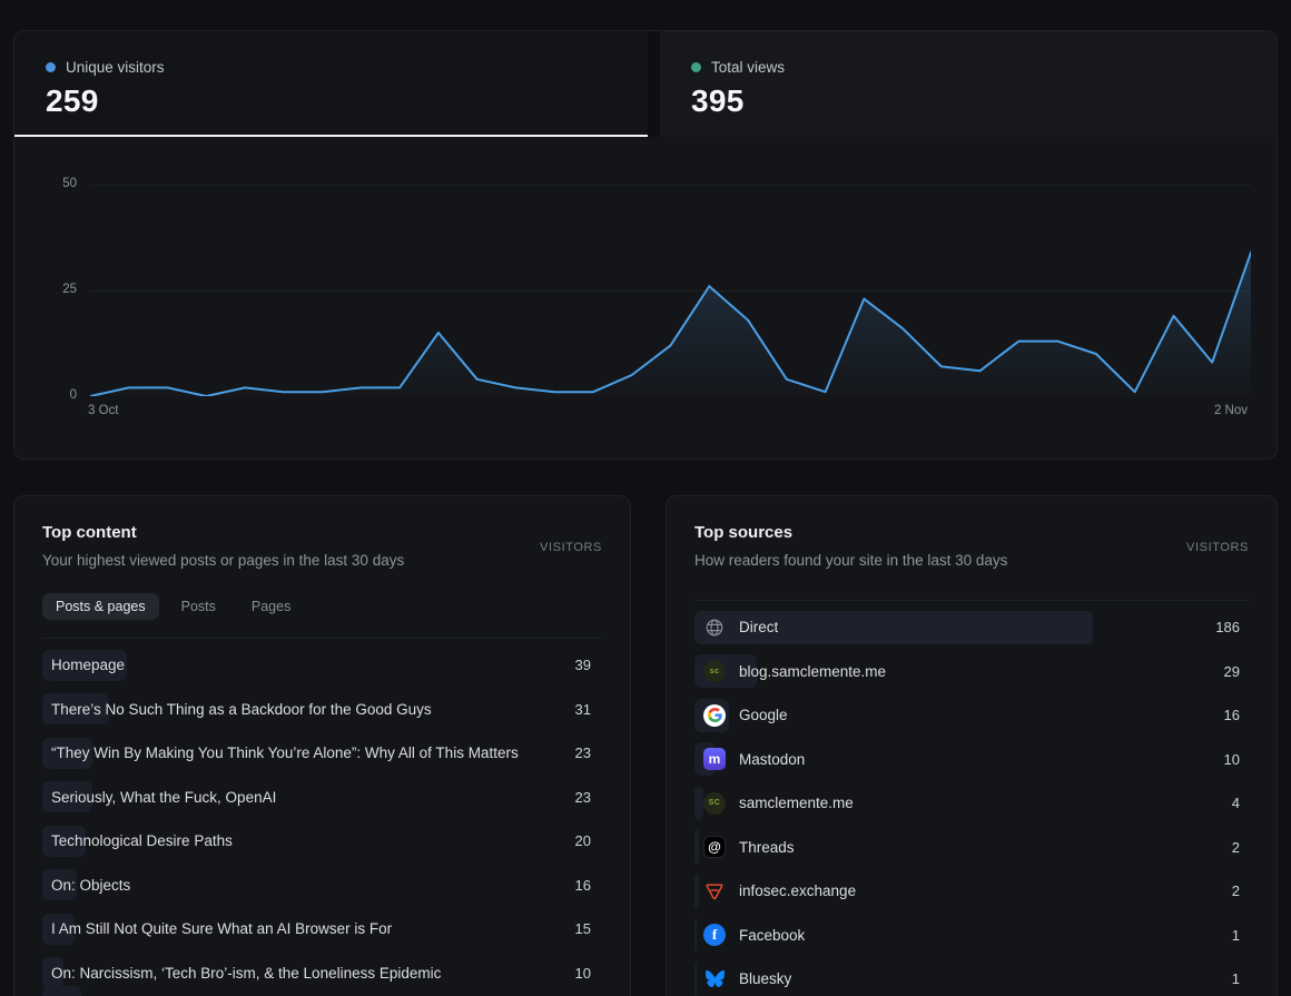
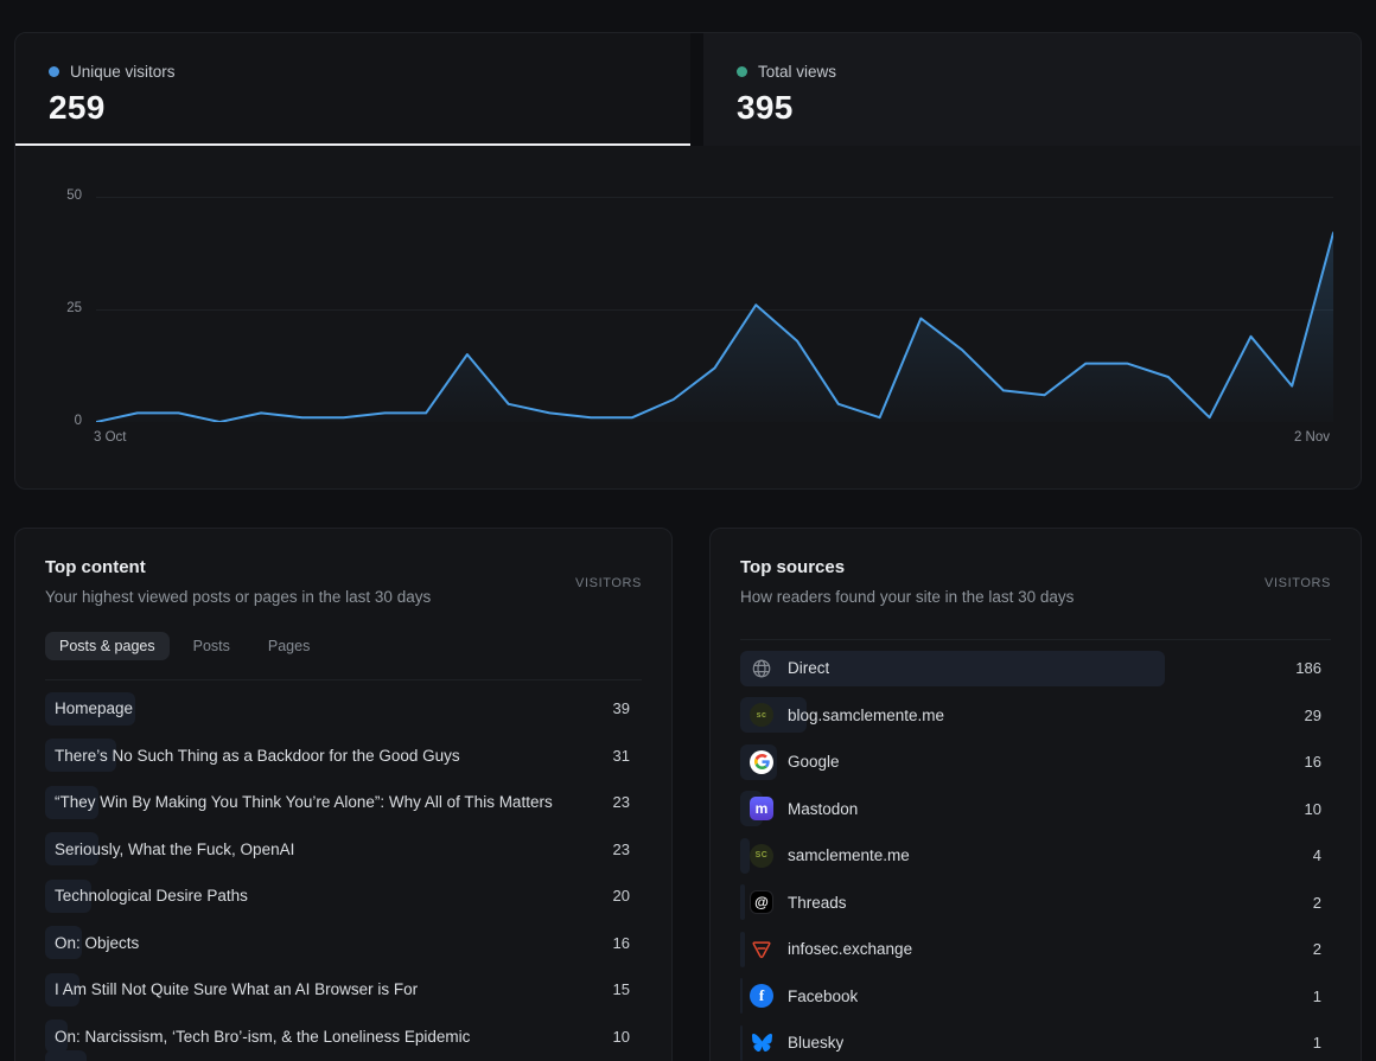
2 Nov: 34 -> 42
